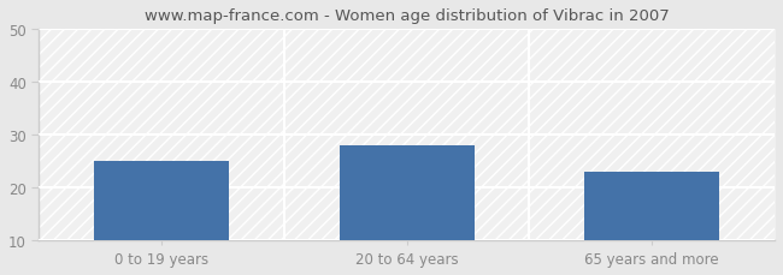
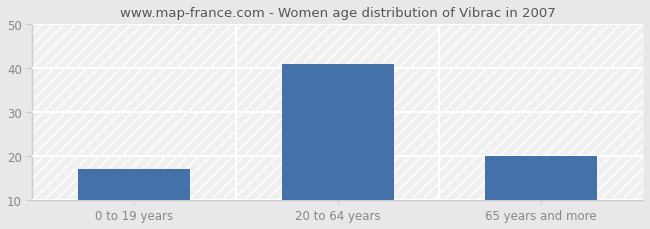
0 to 19 years: 25 -> 17
20 to 64 years: 28 -> 41
65 years and more: 23 -> 20
